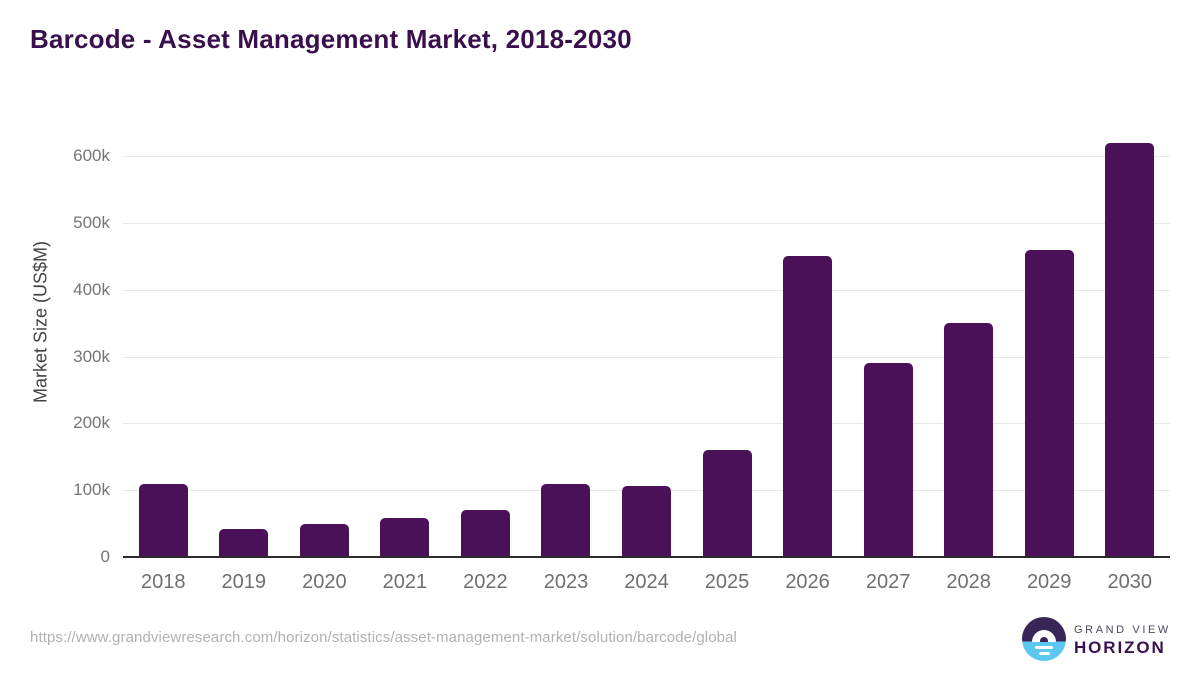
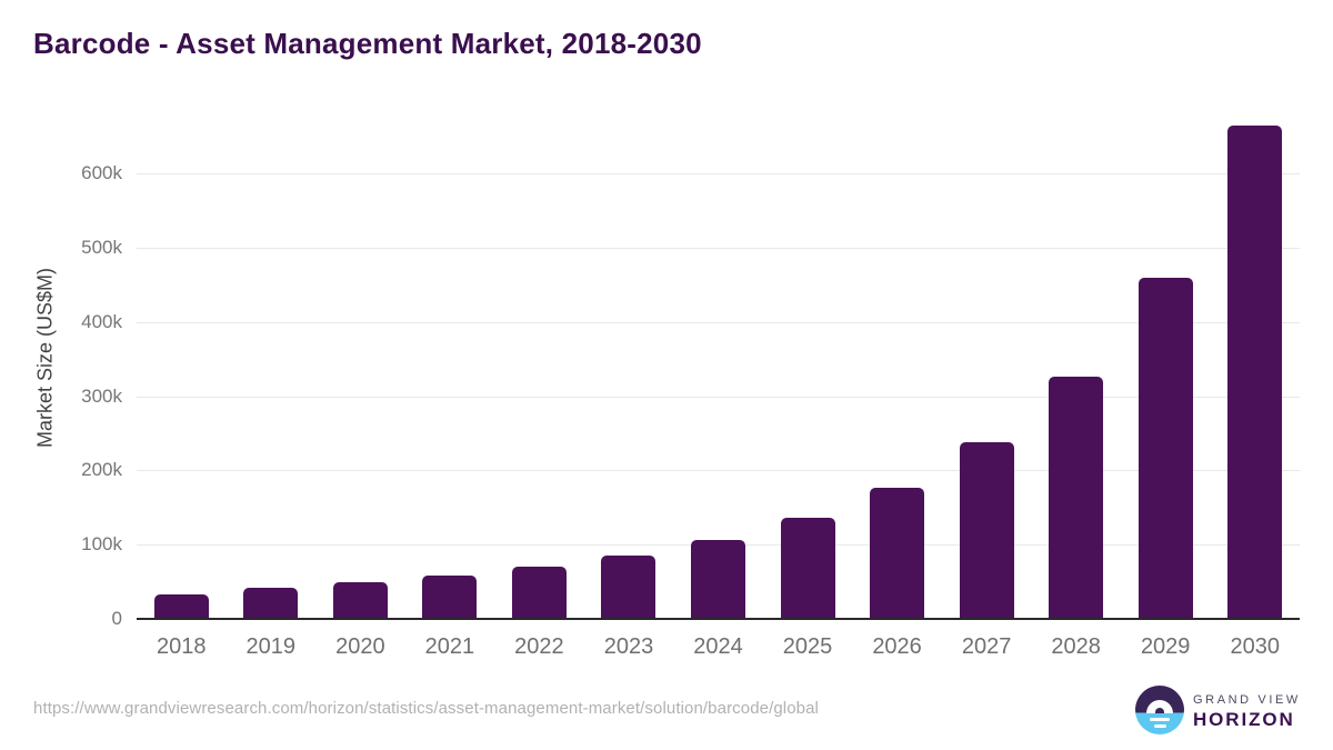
2018: 110k -> 30k
2023: 110k -> 90k
2025: 160k -> 140k
2026: 450k -> 180k
2027: 290k -> 240k
2028: 350k -> 330k
2030: 620k -> 660k
